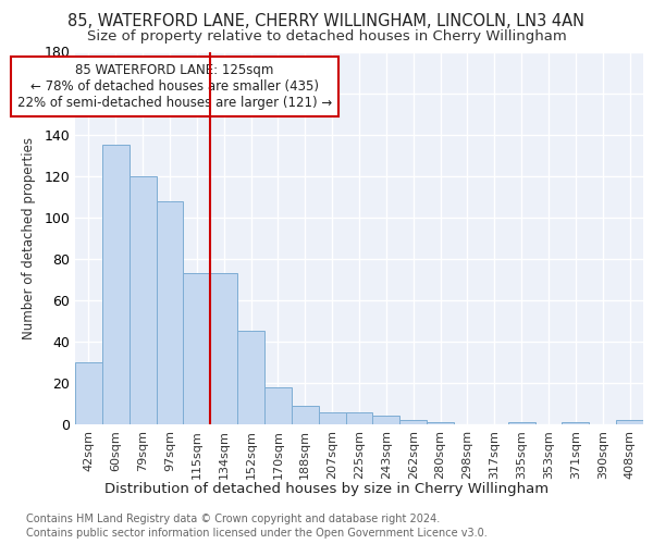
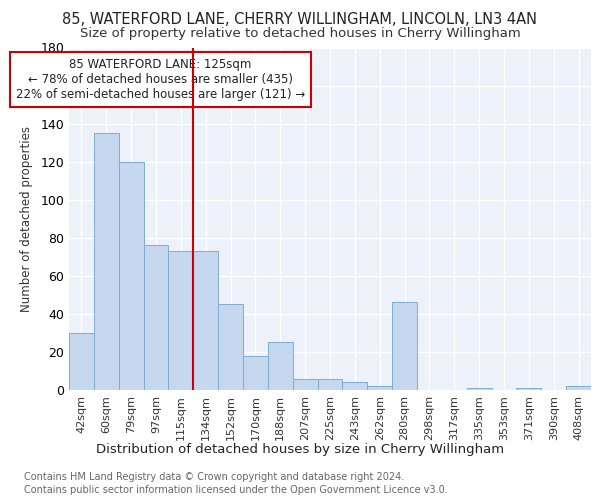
97sqm: 108 -> 76
188sqm: 9 -> 25
280sqm: 1 -> 46
